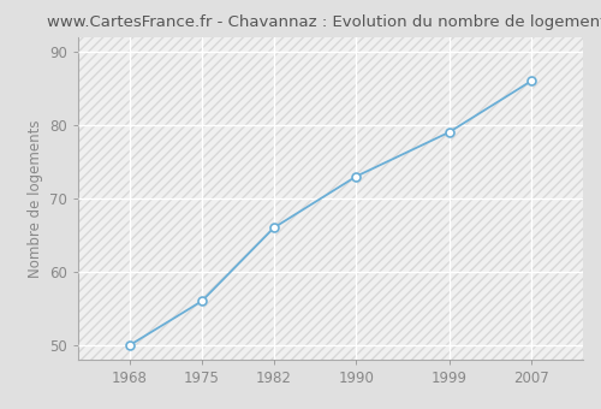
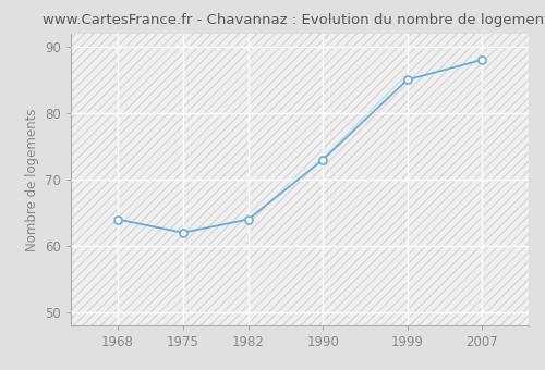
1968: 50 -> 64
1975: 56 -> 62
1982: 66 -> 64
1999: 79 -> 85
2007: 86 -> 88
